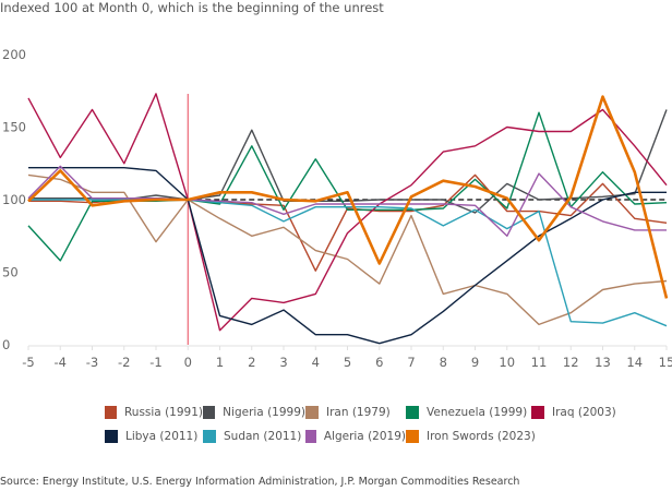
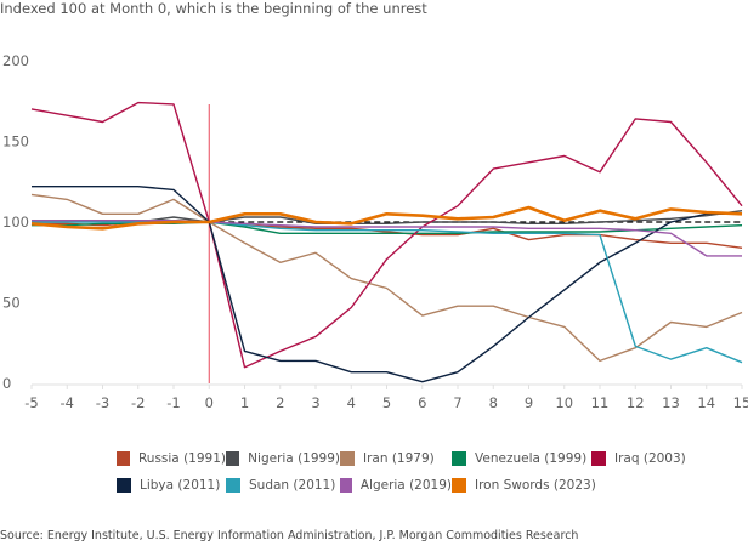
Venezuela (1999)/-5: 82 -> 98
Venezuela (1999)/-4: 58 -> 98
Iraq (2003)/-4: 129 -> 166
Algeria (2019)/-4: 123 -> 101
Iron Swords (2023)/-4: 120 -> 97
Iraq (2003)/-2: 125 -> 174
Iran (1979)/-1: 71 -> 114
Nigeria (1999)/2: 148 -> 103
Venezuela (1999)/2: 137 -> 93
Iraq (2003)/2: 32 -> 20
Libya (2011)/3: 24 -> 14
Sudan (2011)/3: 85 -> 95
Algeria (2019)/3: 90 -> 97
Russia (1991)/4: 51 -> 96
Venezuela (1999)/4: 128 -> 93
Iraq (2003)/4: 35 -> 47
Iron Swords (2023)/6: 56 -> 104
Iran (1979)/7: 89 -> 48
Iran (1979)/8: 35 -> 48
Sudan (2011)/8: 82 -> 93
Iron Swords (2023)/8: 113 -> 103
Russia (1991)/9: 117 -> 89
Nigeria (1999)/9: 91 -> 99
Venezuela (1999)/9: 114 -> 94
Nigeria (1999)/10: 111 -> 99
Iraq (2003)/10: 150 -> 141
Sudan (2011)/10: 80 -> 93
Algeria (2019)/10: 75 -> 96
Venezuela (1999)/11: 160 -> 94
Iraq (2003)/11: 147 -> 131
Algeria (2019)/11: 118 -> 96
Iron Swords (2023)/11: 72 -> 107
Iraq (2003)/12: 147 -> 164
Sudan (2011)/12: 16 -> 23
Russia (1991)/13: 111 -> 87
Venezuela (1999)/13: 119 -> 96
Algeria (2019)/13: 85 -> 93
Iron Swords (2023)/13: 171 -> 108
Iran (1979)/14: 42 -> 35
Iron Swords (2023)/14: 119 -> 106
Nigeria (1999)/15: 162 -> 107
Iron Swords (2023)/15: 32 -> 105
